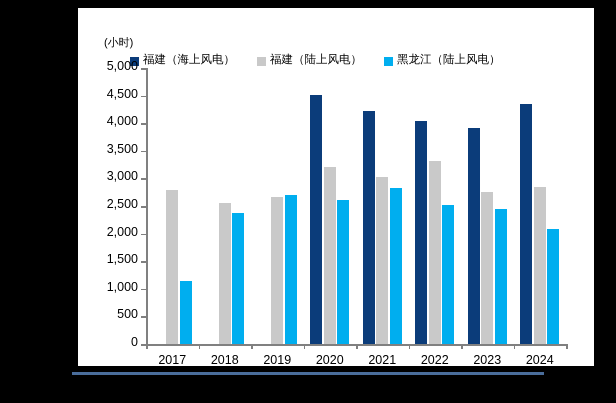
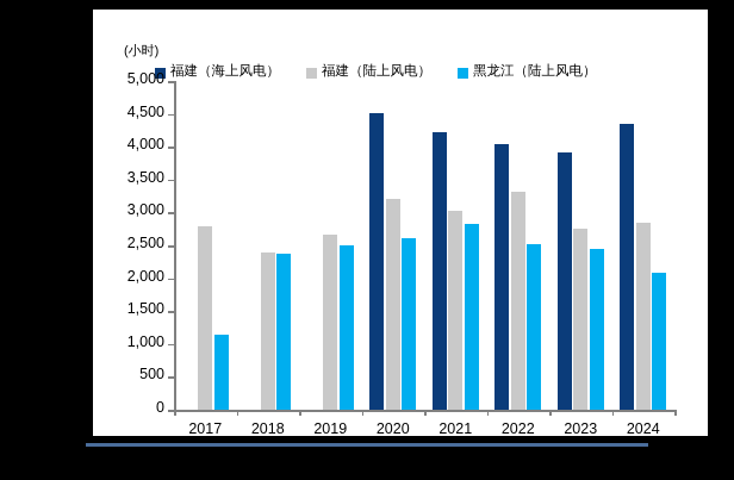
福建（陆上风电）/2018: 2600 -> 2400
黑龙江（陆上风电）/2019: 2700 -> 2500
